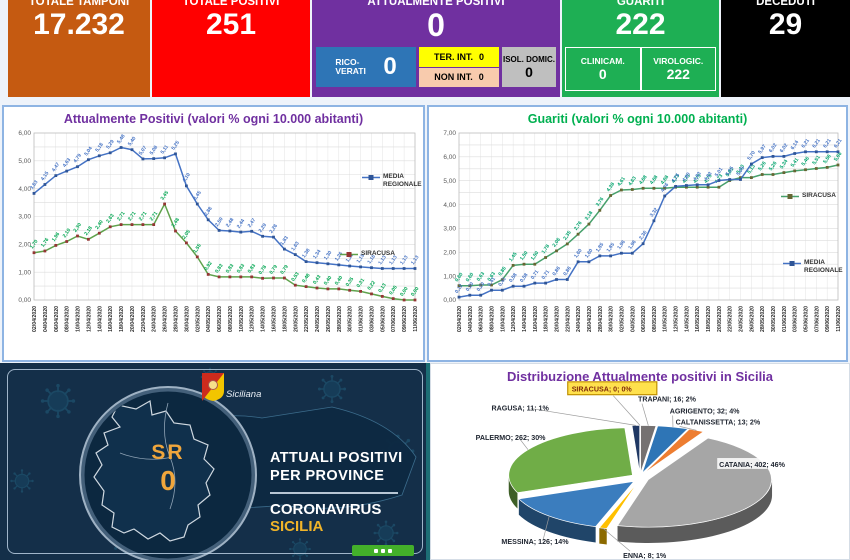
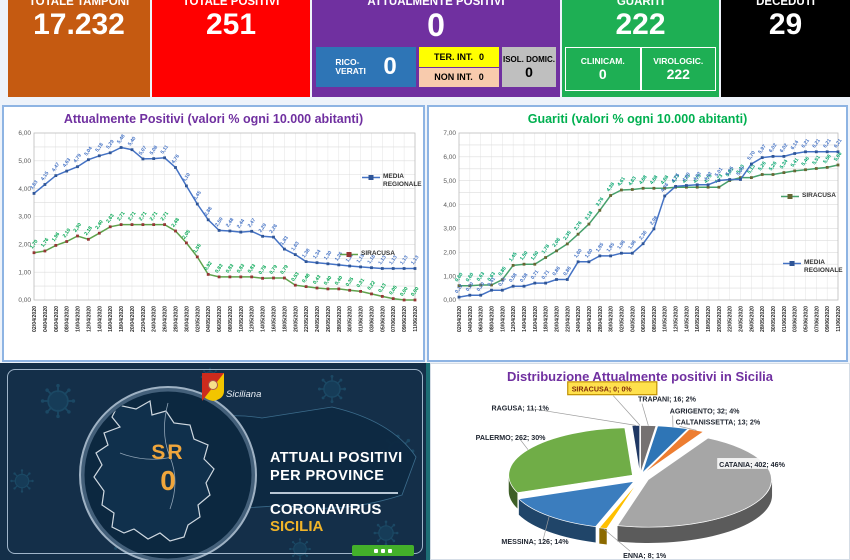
Attualmente Positivi (valori % ogni 10.000 abitanti)/SIRACUSA/26/04/2020: 3,45 -> 2,71
Attualmente Positivi (valori % ogni 10.000 abitanti)/MEDIA REGIONALE/28/04/2020: 5,25 -> 4,76
Guariti (valori % ogni 10.000 abitanti)/MEDIA REGIONALE/08/05/2020: 3,32 -> 2,98
